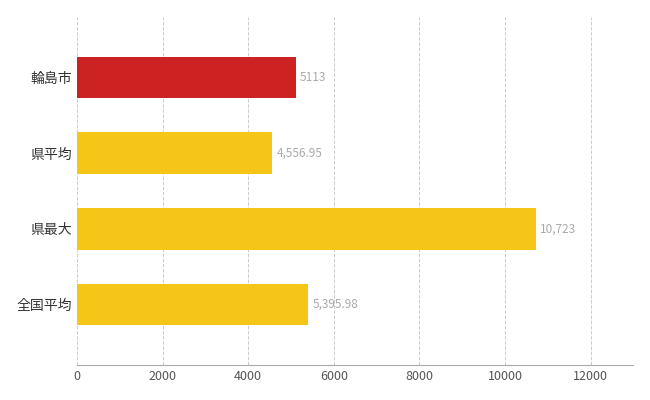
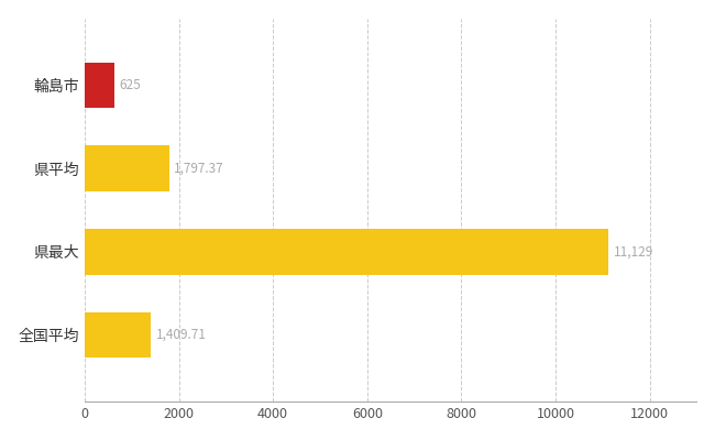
輪島市: 5113 -> 625
県平均: 4,556.95 -> 1,797.37
県最大: 10,723 -> 11,129
全国平均: 5,395.98 -> 1,409.71
